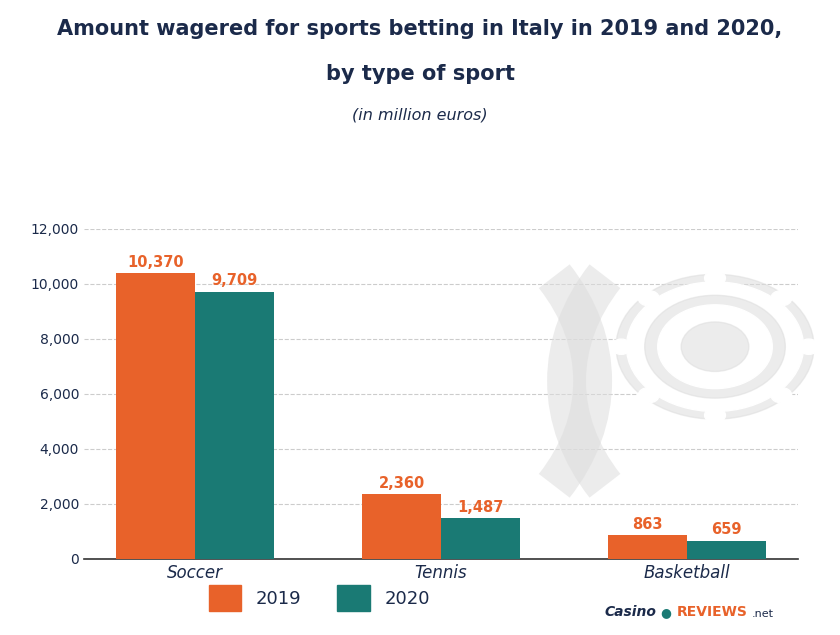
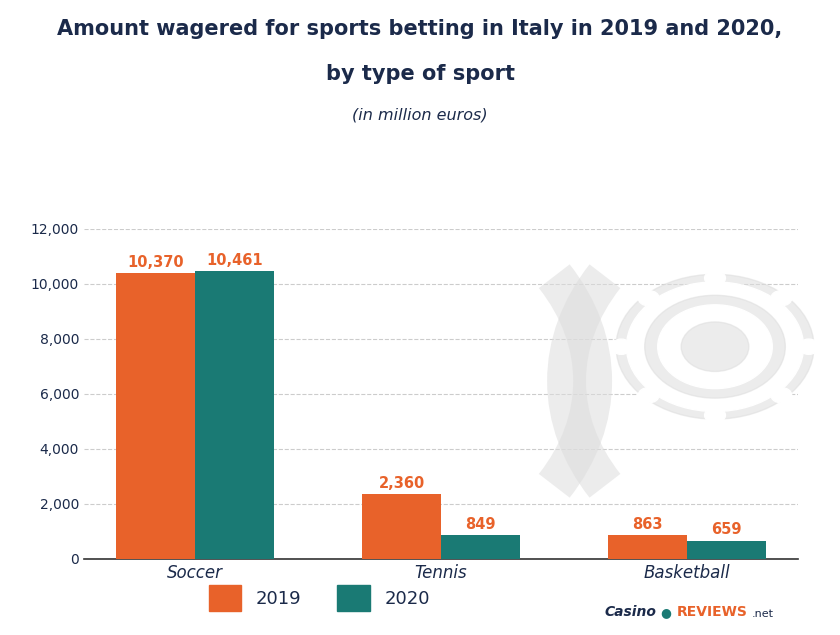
2020/Soccer: 9,709 -> 10,461
2020/Tennis: 1,487 -> 849
